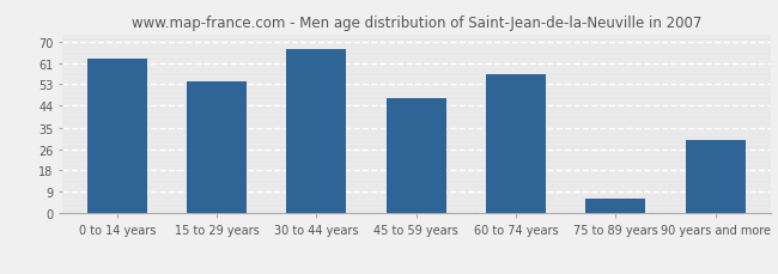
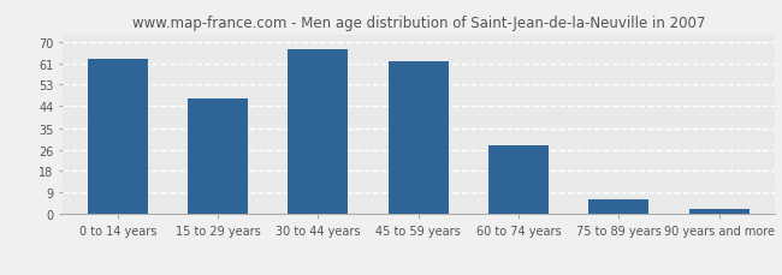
15 to 29 years: 54 -> 47
45 to 59 years: 47 -> 62
60 to 74 years: 57 -> 28
90 years and more: 30 -> 2
